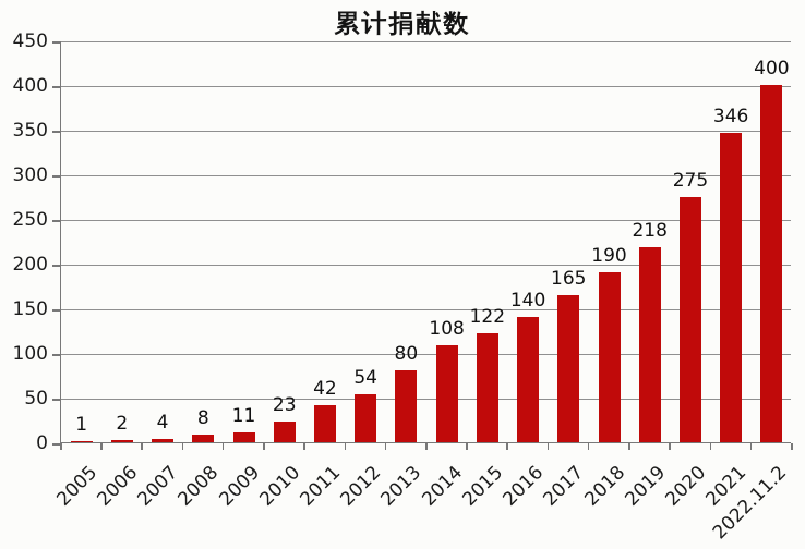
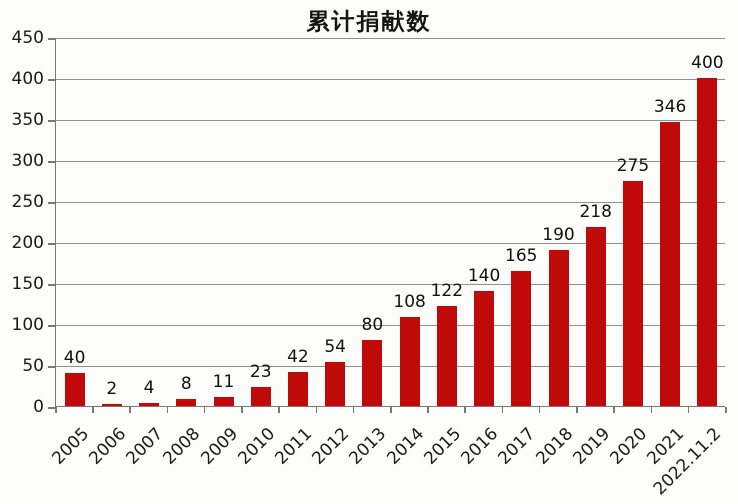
2005: 1 -> 40
